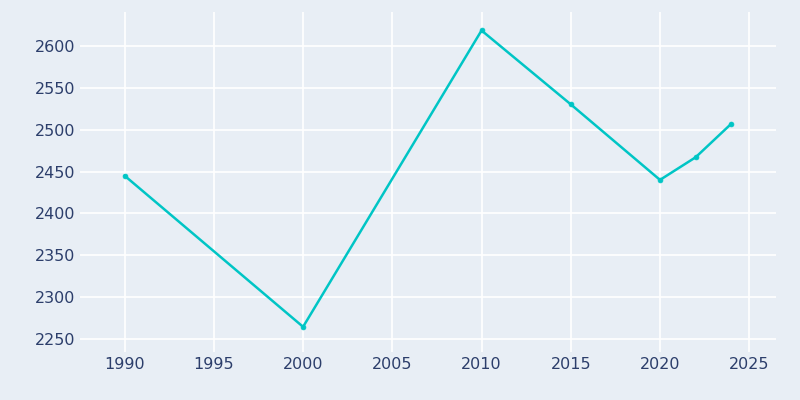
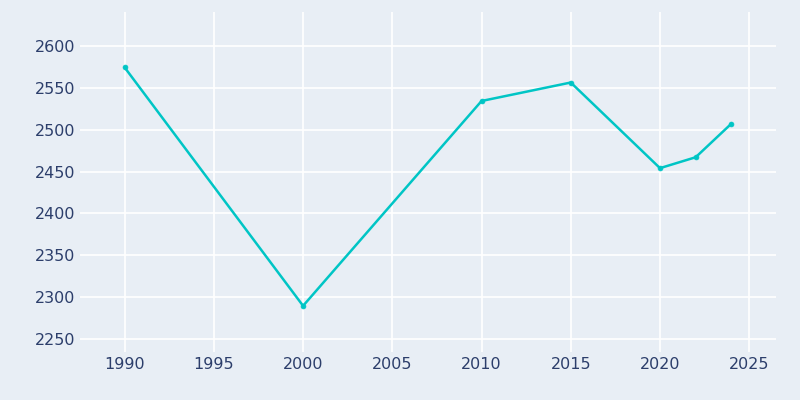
1990: 2445 -> 2574
2000: 2265 -> 2290
2010: 2618 -> 2534
2015: 2530 -> 2556
2020: 2440 -> 2454
